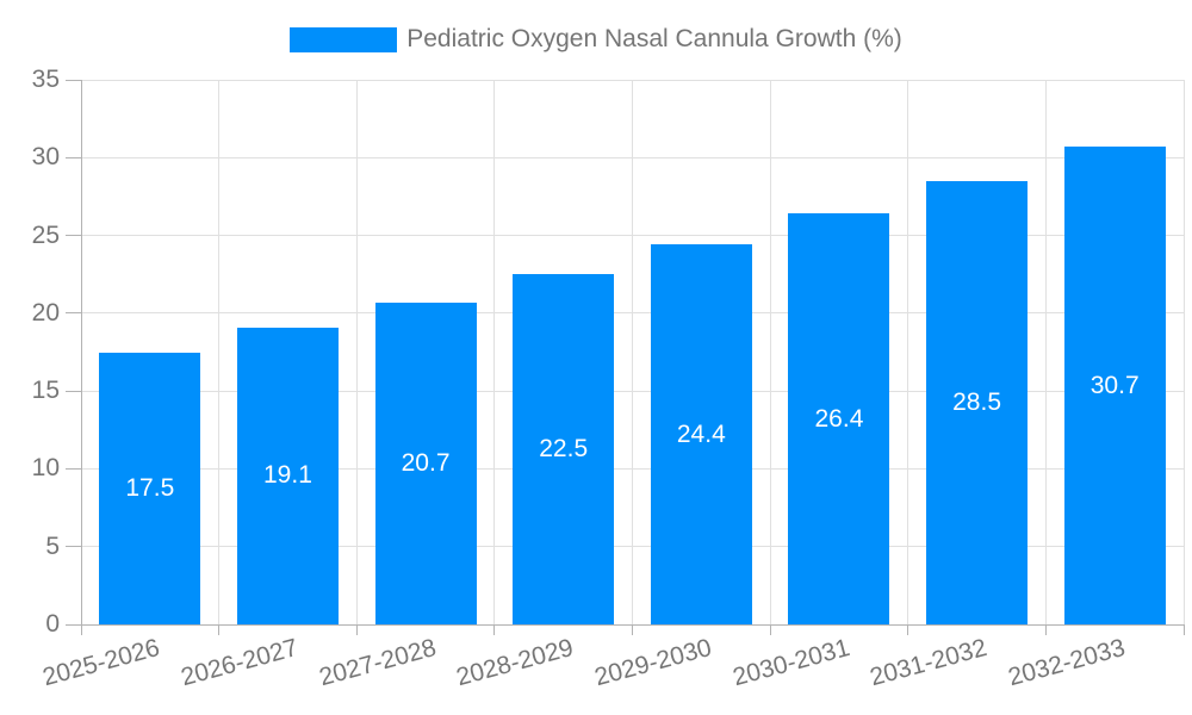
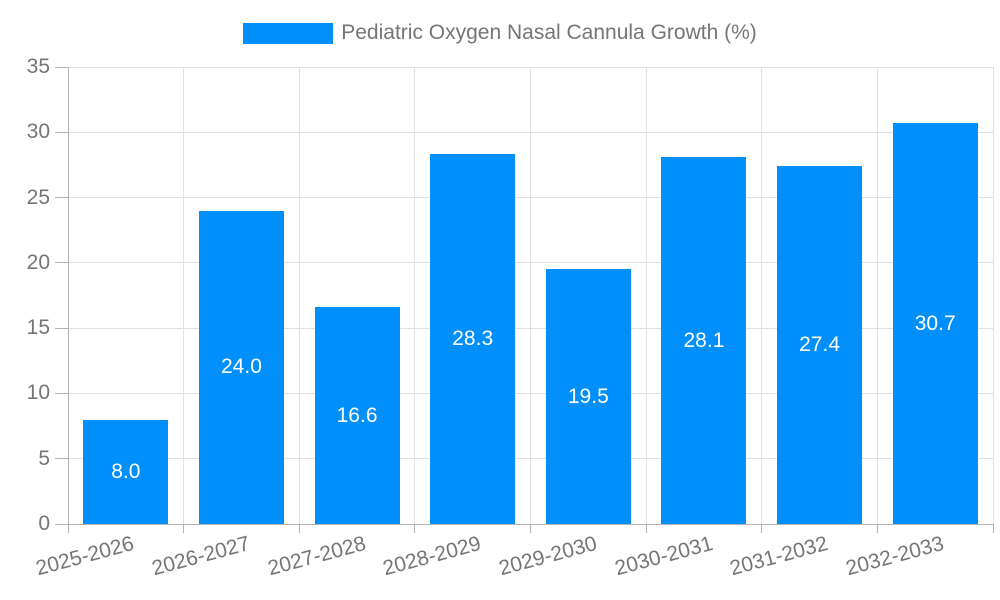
2025-2026: 17.5 -> 8.0
2026-2027: 19.1 -> 24.0
2027-2028: 20.7 -> 16.6
2028-2029: 22.5 -> 28.3
2029-2030: 24.4 -> 19.5
2030-2031: 26.4 -> 28.1
2031-2032: 28.5 -> 27.4
